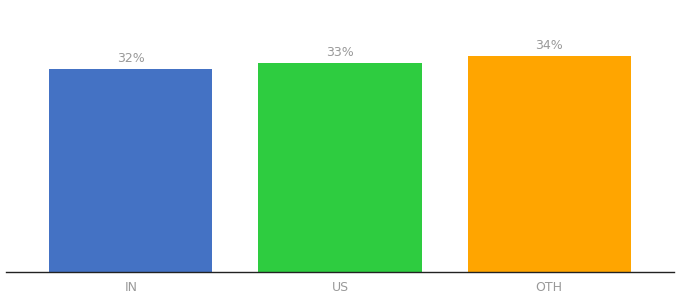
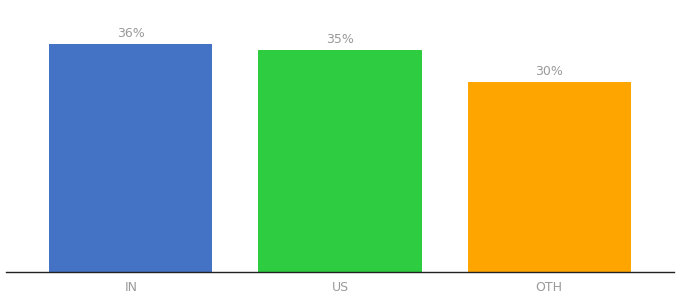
IN: 32% -> 36%
US: 33% -> 35%
OTH: 34% -> 30%
